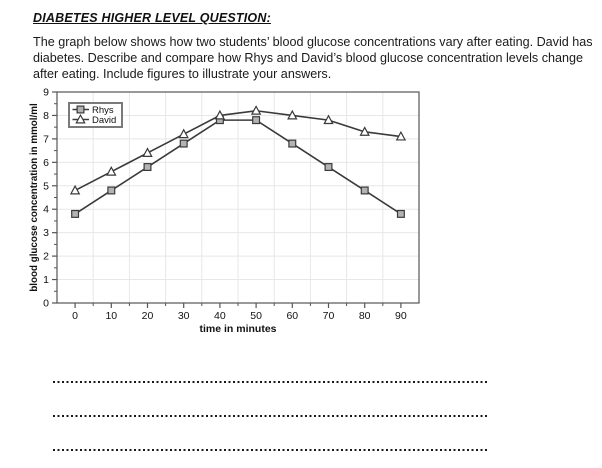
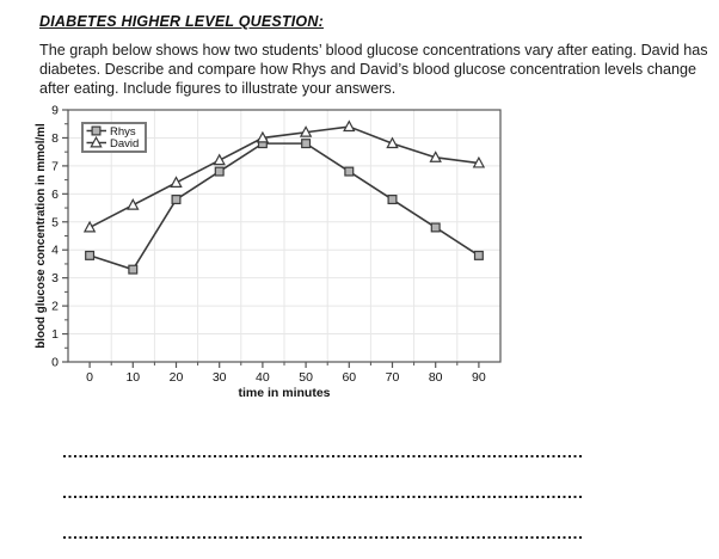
Rhys/10: 4.8 -> 3.3
David/60: 8.0 -> 8.4
